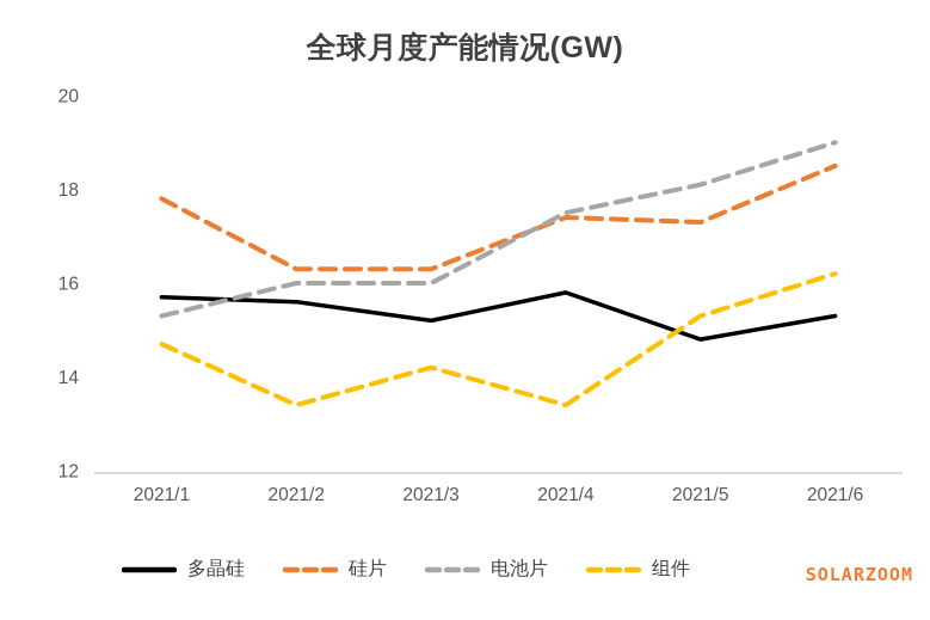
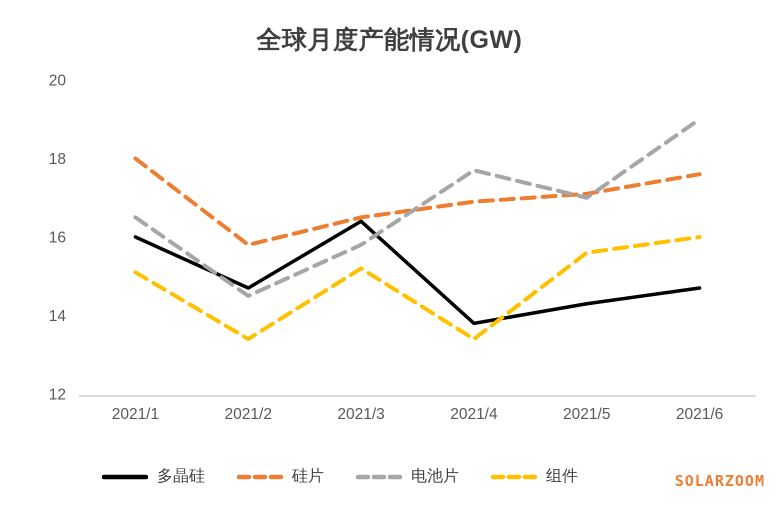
多晶硅/2021/1: 15.7 -> 16.0
硅片/2021/1: 17.8 -> 18.0
电池片/2021/1: 15.3 -> 16.5
组件/2021/1: 14.7 -> 15.1
多晶硅/2021/2: 15.6 -> 14.7
硅片/2021/2: 16.3 -> 15.8
电池片/2021/2: 16.0 -> 14.5
多晶硅/2021/3: 15.2 -> 16.4
硅片/2021/3: 16.3 -> 16.5
电池片/2021/3: 16.0 -> 15.8
组件/2021/3: 14.2 -> 15.2
多晶硅/2021/4: 15.8 -> 13.8
硅片/2021/4: 17.4 -> 16.9
电池片/2021/4: 17.5 -> 17.7
多晶硅/2021/5: 14.8 -> 14.3
硅片/2021/5: 17.3 -> 17.1
电池片/2021/5: 18.1 -> 17.0
组件/2021/5: 15.3 -> 15.6
多晶硅/2021/6: 15.3 -> 14.7
硅片/2021/6: 18.5 -> 17.6
组件/2021/6: 16.2 -> 16.0
